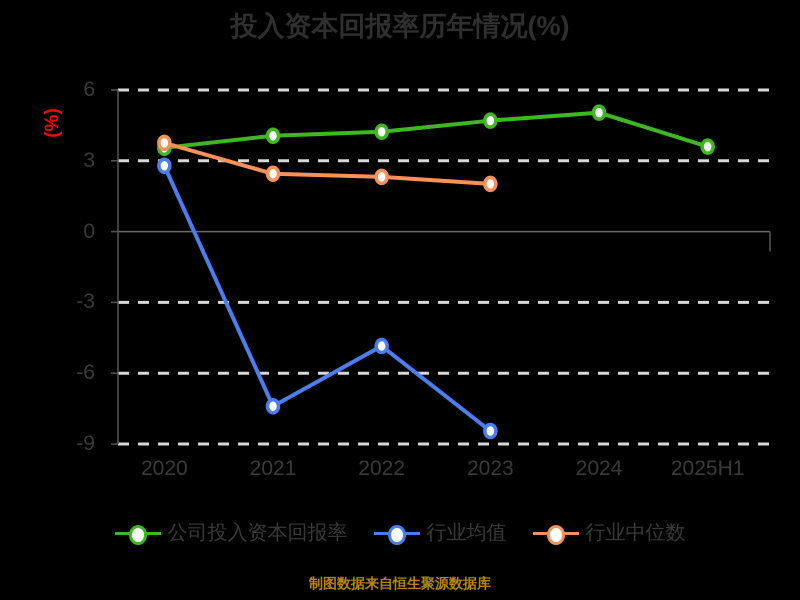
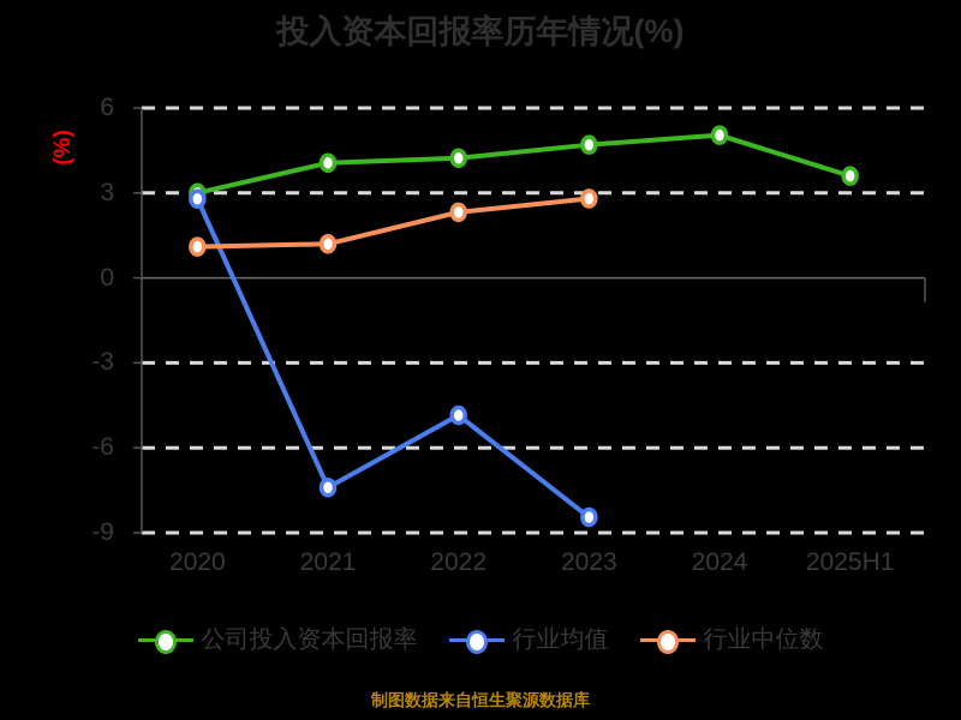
公司投入资本回报率/2020: 3.5 -> 3.0
行业中位数/2020: 3.8 -> 1.1
行业中位数/2021: 2.5 -> 1.2
行业中位数/2023: 2.0 -> 2.8
